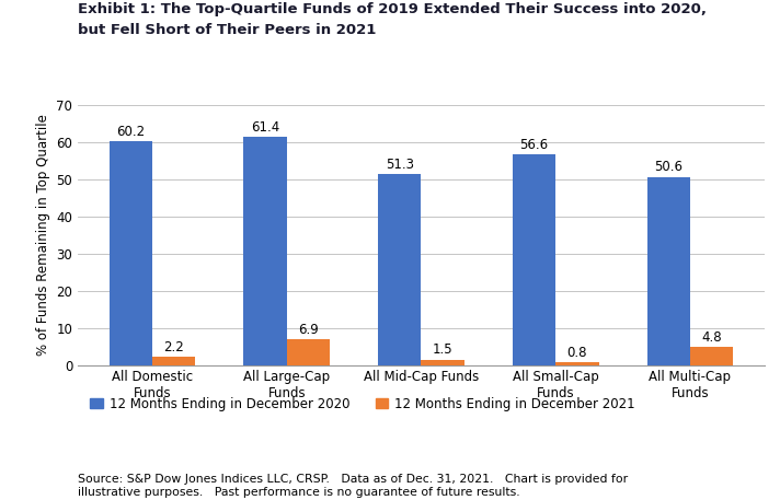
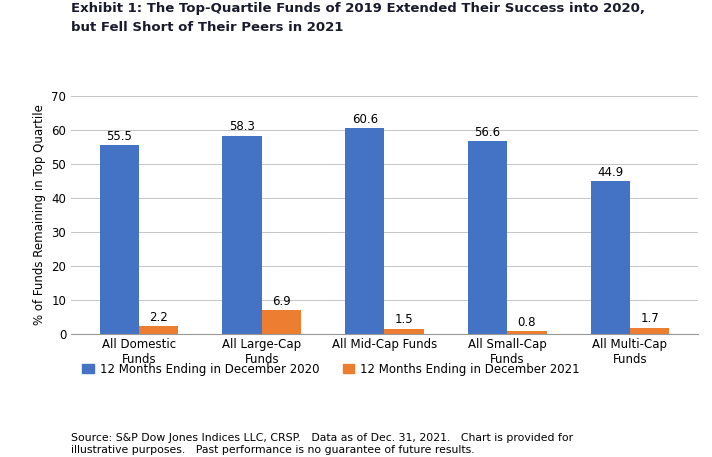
12 Months Ending in December 2020/All Domestic Funds: 60.2 -> 55.5
12 Months Ending in December 2020/All Large-Cap Funds: 61.4 -> 58.3
12 Months Ending in December 2020/All Mid-Cap Funds: 51.3 -> 60.6
12 Months Ending in December 2020/All Multi-Cap Funds: 50.6 -> 44.9
12 Months Ending in December 2021/All Multi-Cap Funds: 4.8 -> 1.7
